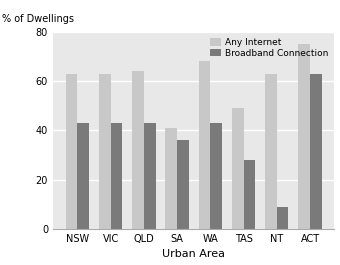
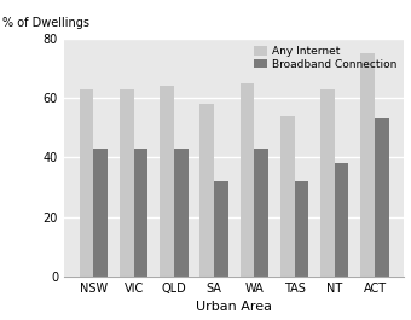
Any Internet/SA: 41 -> 58
Broadband Connection/SA: 36 -> 32
Any Internet/WA: 68 -> 65
Any Internet/TAS: 49 -> 54
Broadband Connection/TAS: 28 -> 32
Broadband Connection/NT: 9 -> 38
Broadband Connection/ACT: 63 -> 53
